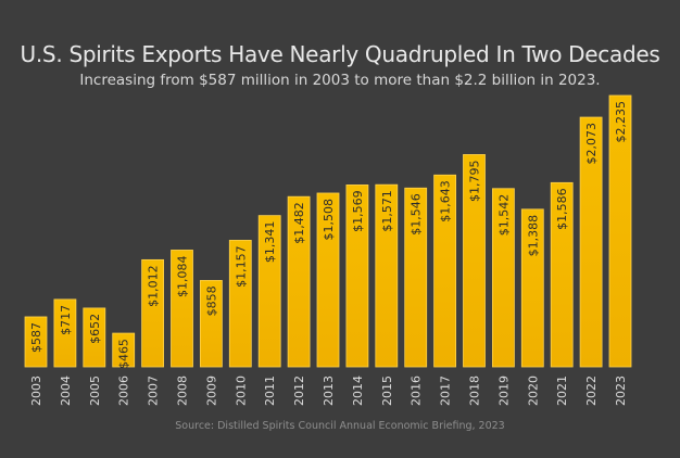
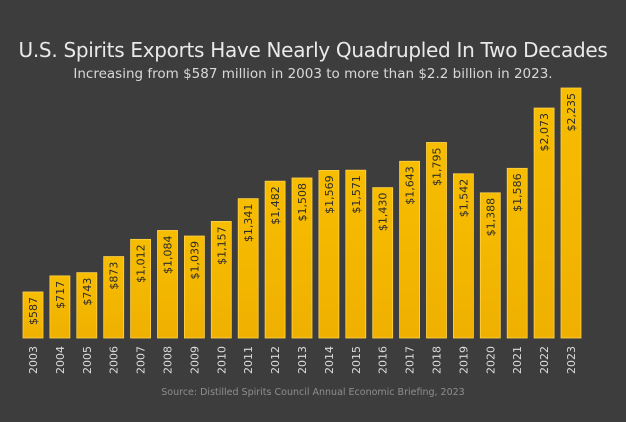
2005: $652 -> $743
2006: $465 -> $873
2009: $858 -> $1,039
2016: $1,546 -> $1,430
